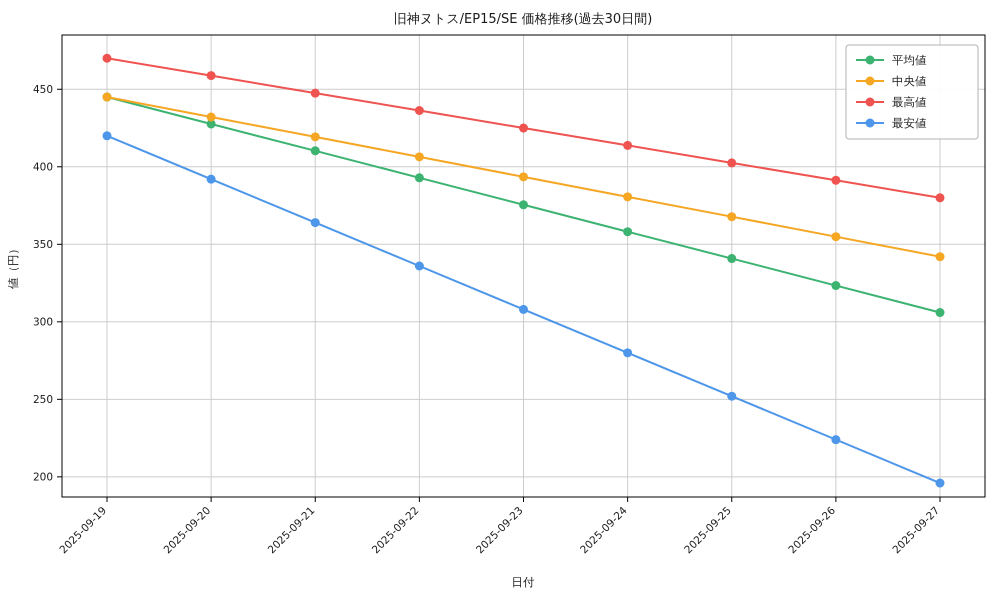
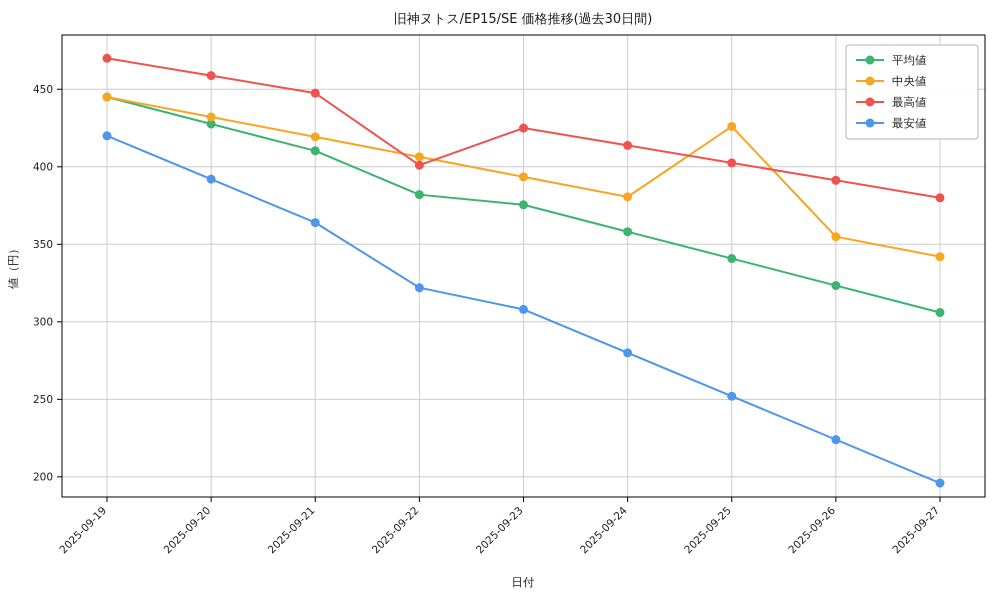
平均値/2025-09-22: 393 -> 382
最高値/2025-09-22: 436 -> 401
最安値/2025-09-22: 336 -> 322
中央値/2025-09-25: 368 -> 426
